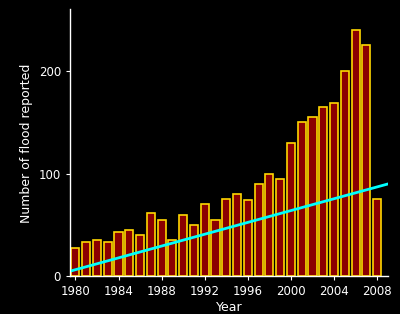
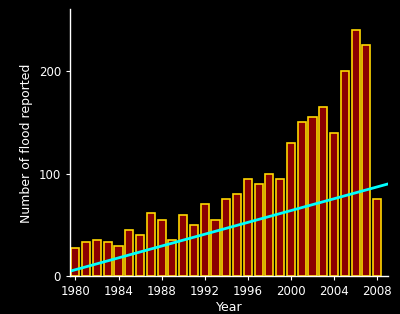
1984: 43 -> 30
1996: 74 -> 95
2004: 169 -> 140
